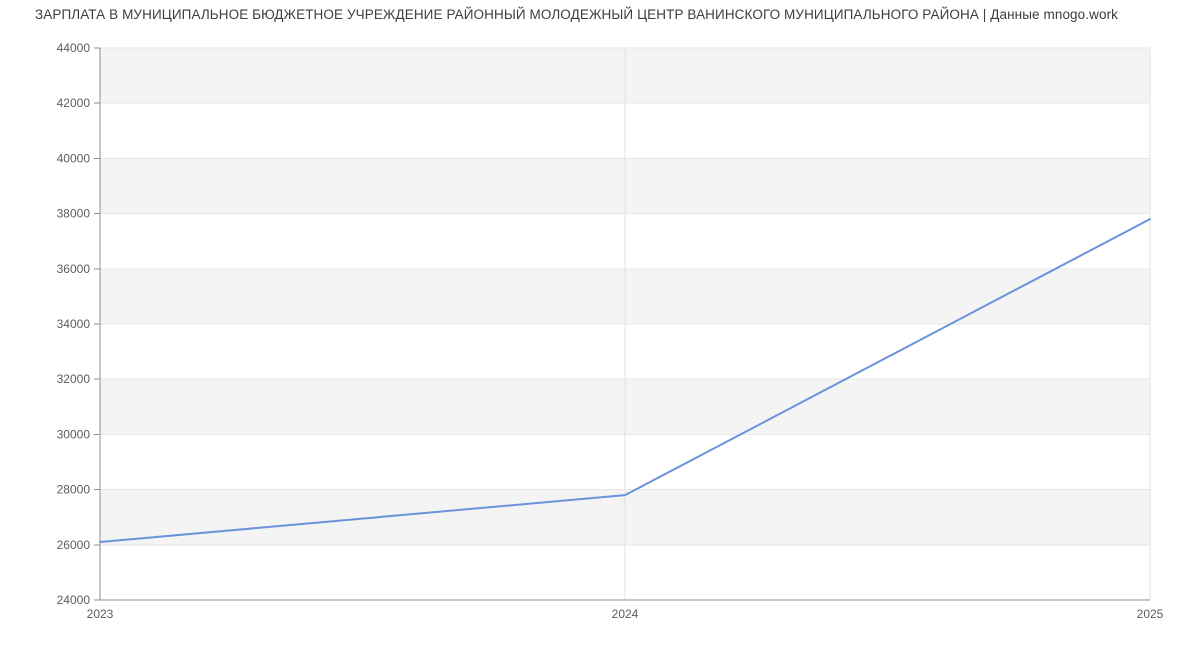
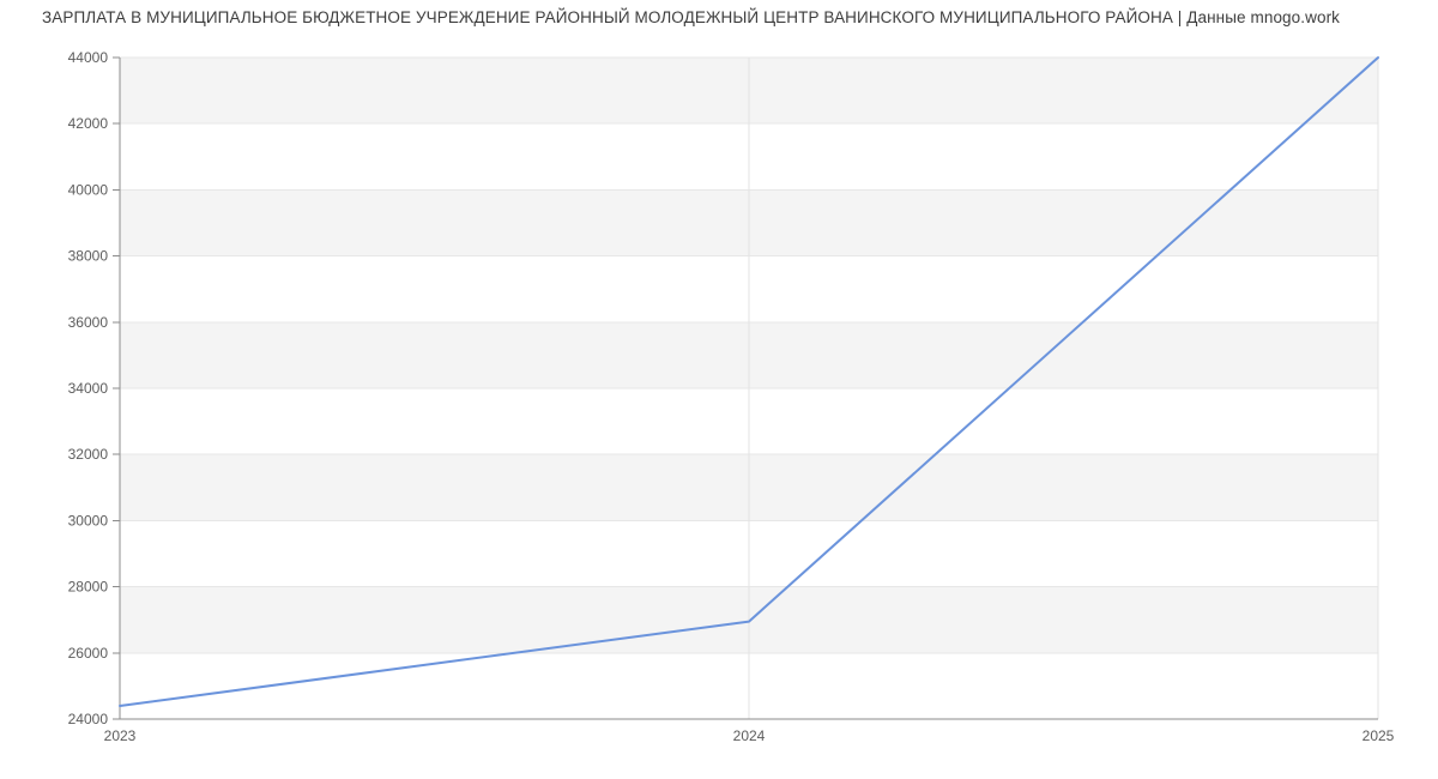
2023: 26100 -> 24400
2024: 27800 -> 27000
2025: 37800 -> 44000
